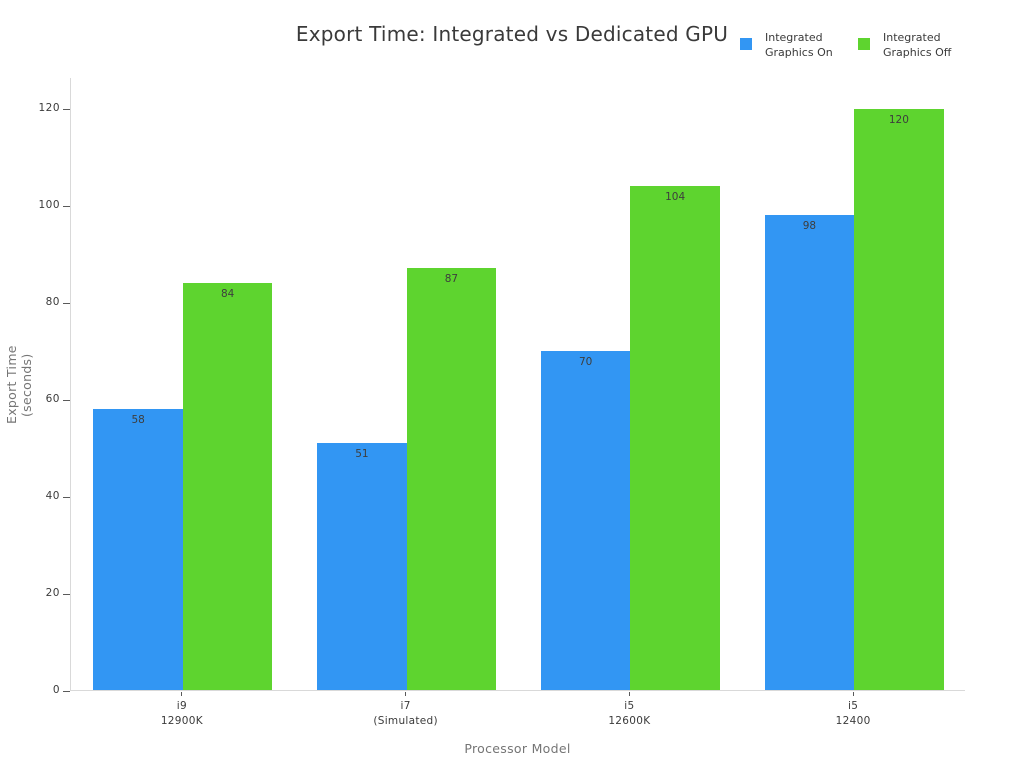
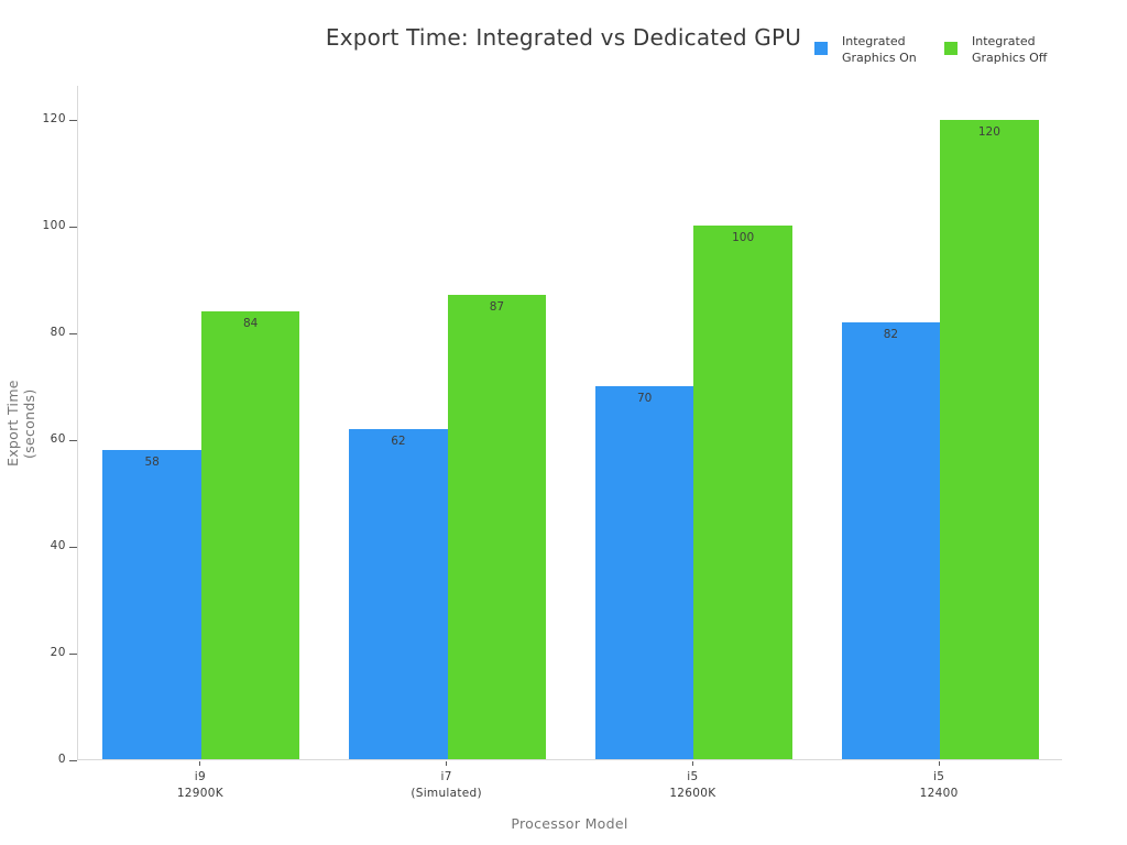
Integrated Graphics On/i7 (Simulated): 51 -> 62
Integrated Graphics Off/i5 12600K: 104 -> 100
Integrated Graphics On/i5 12400: 98 -> 82
